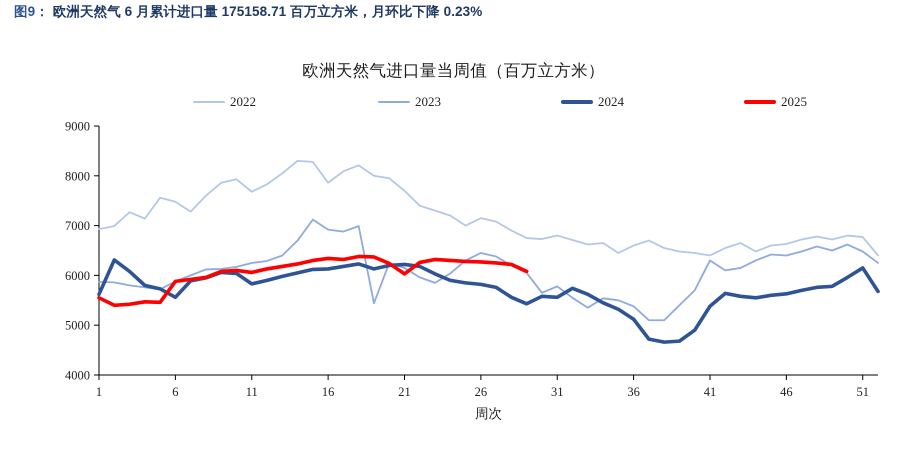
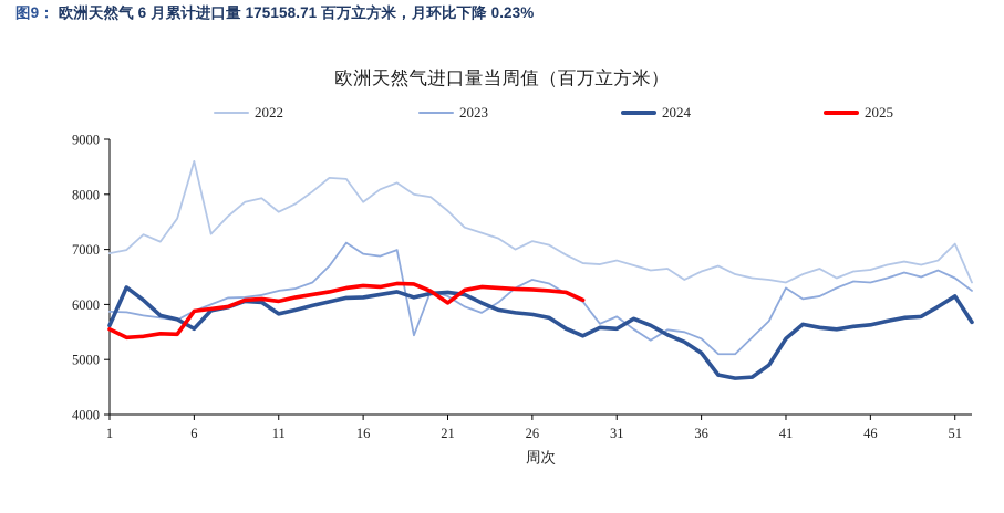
2022/6: 7500 -> 8600
2022/51: 6800 -> 7100
